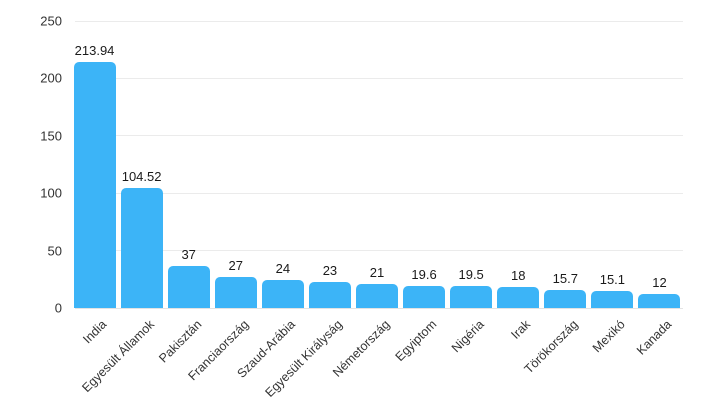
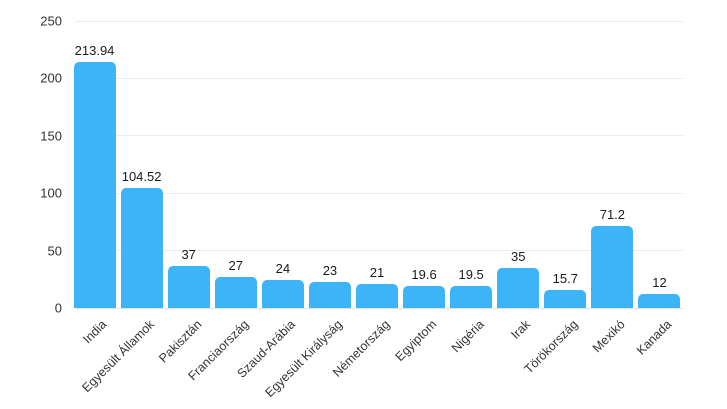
Irak: 18 -> 35
Mexikó: 15.1 -> 71.2
